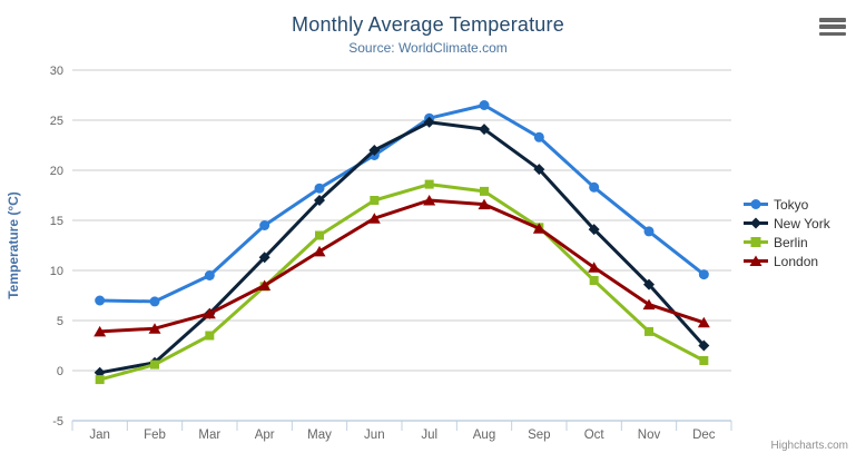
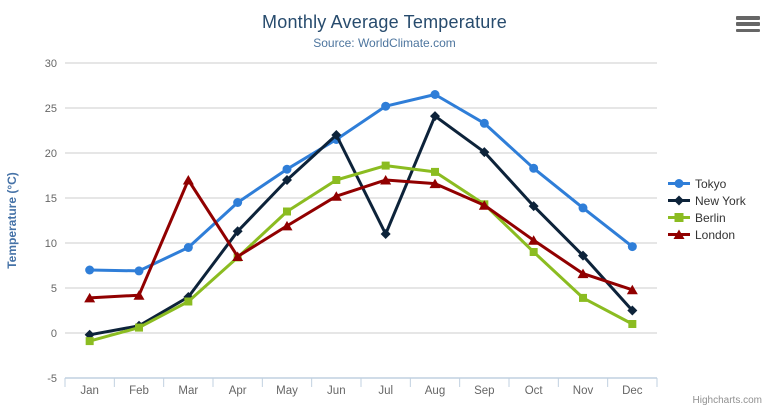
New York/Mar: 6 -> 4
London/Mar: 6 -> 17
New York/Jul: 25 -> 11
